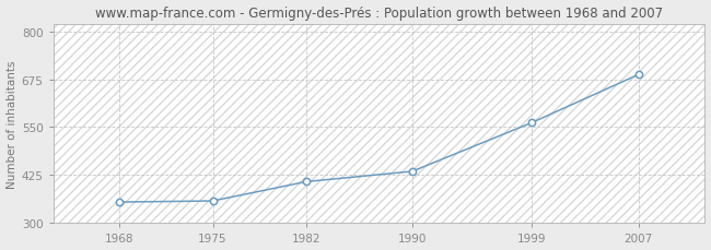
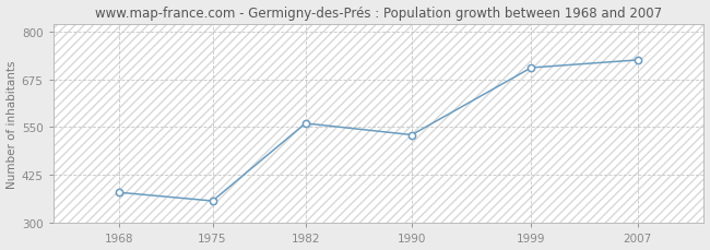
1968: 355 -> 380
1982: 408 -> 560
1990: 435 -> 530
1999: 562 -> 705
2007: 687 -> 725
